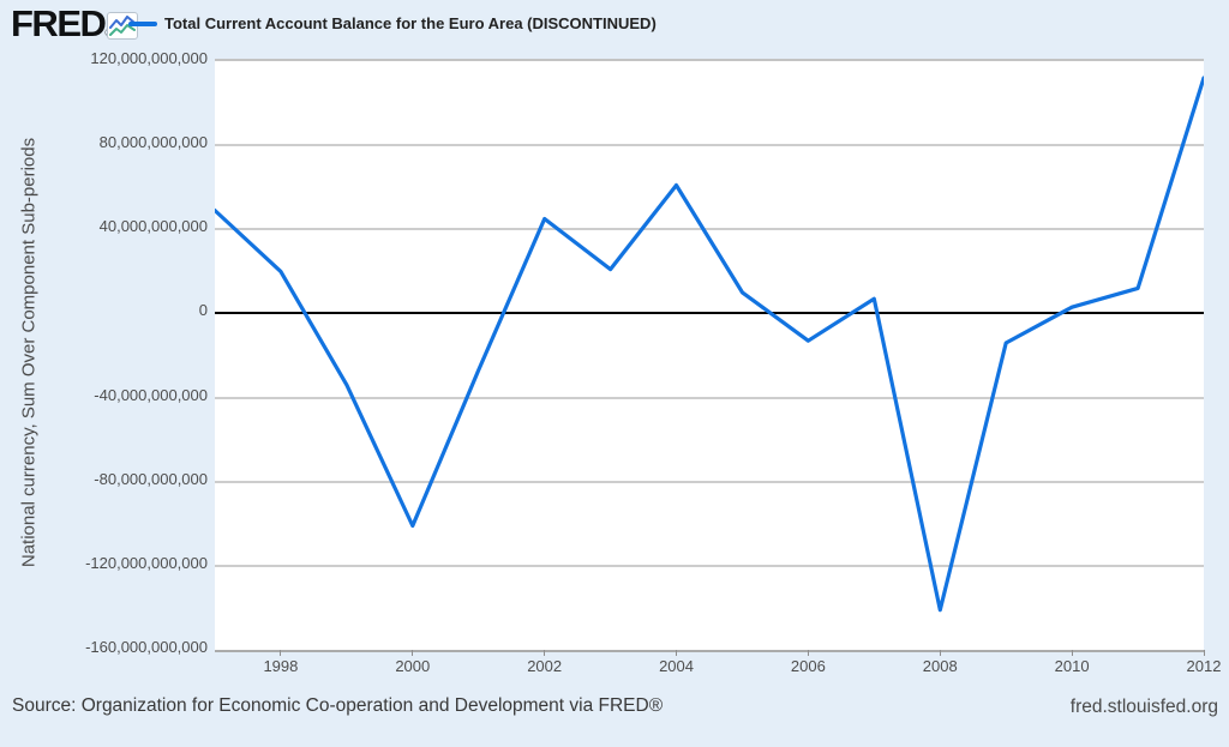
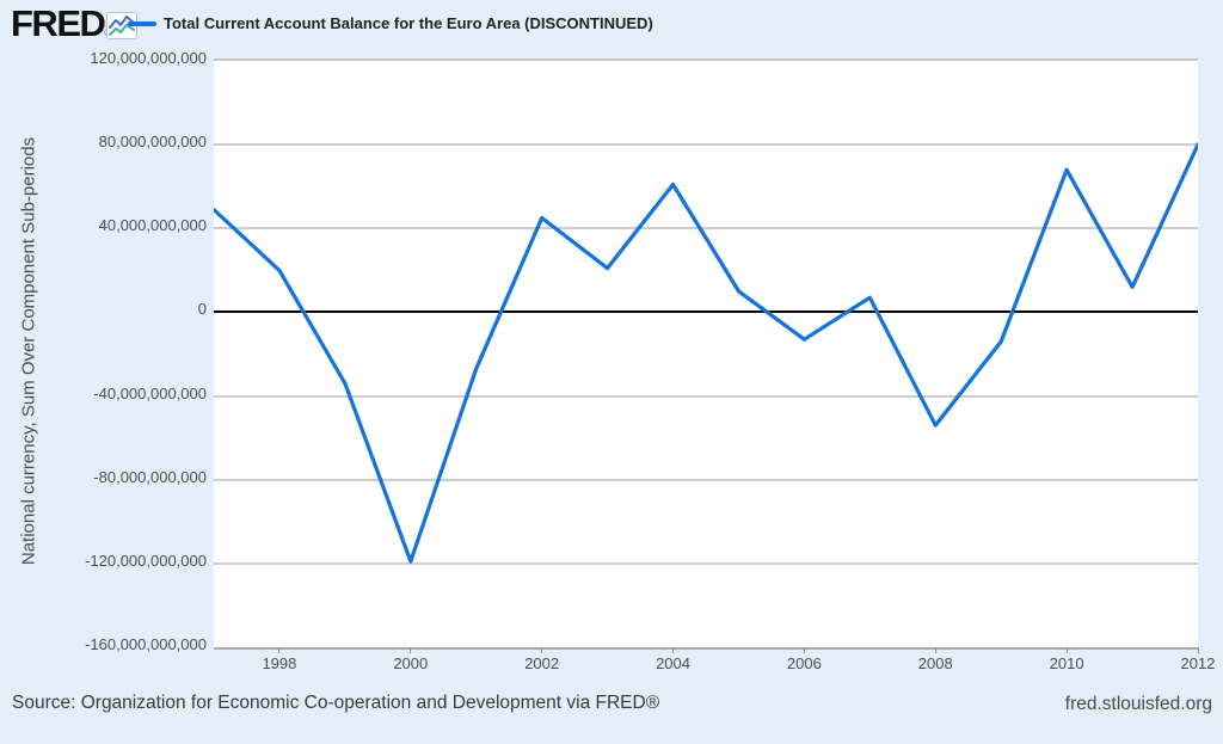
2000: -101000000000 -> -119000000000
2008: -141000000000 -> -54000000000
2010: 3000000000 -> 68000000000
2012: 112000000000 -> 80000000000
